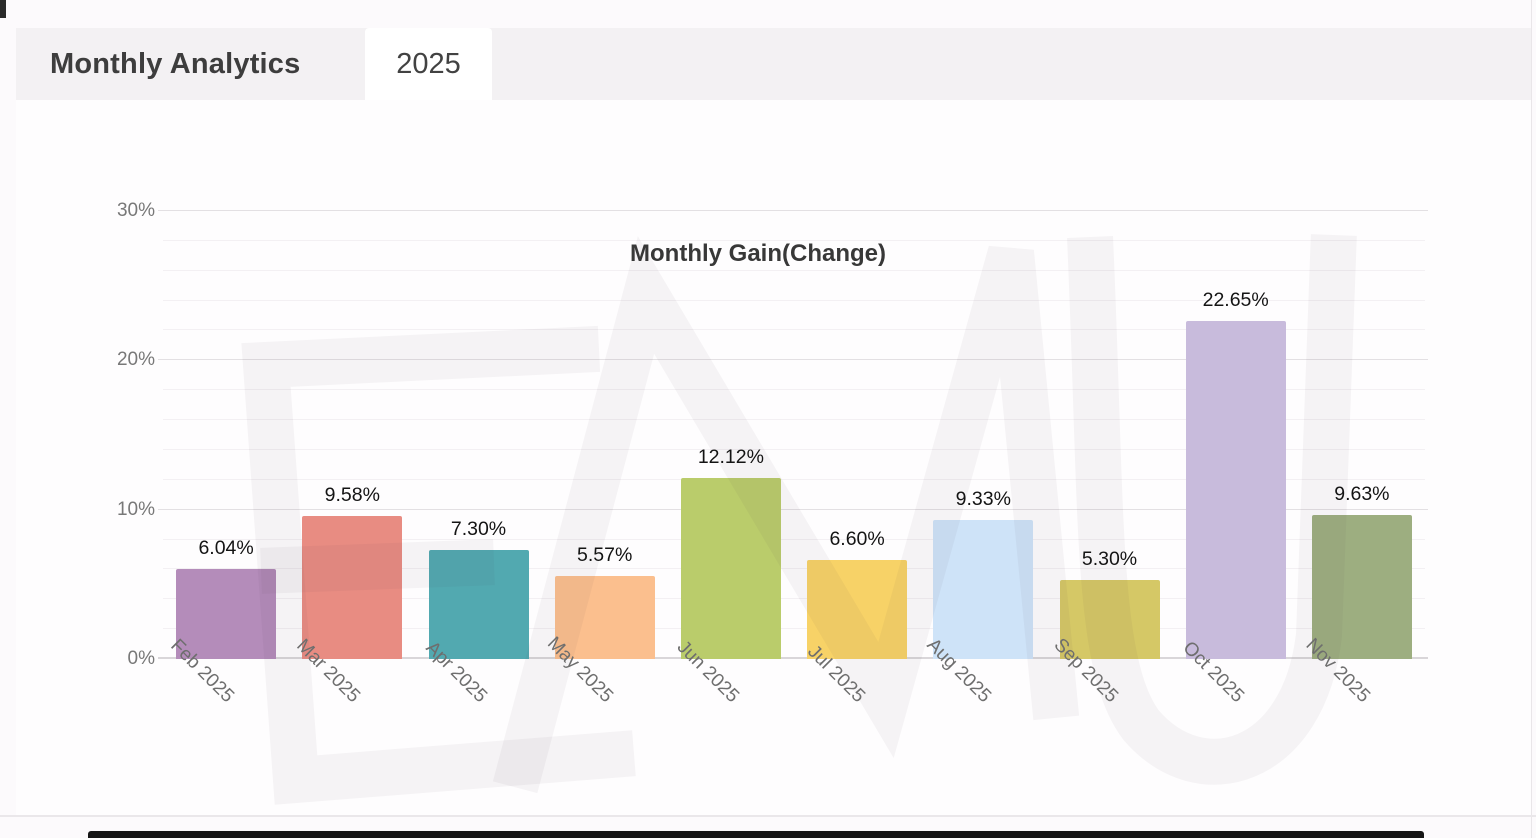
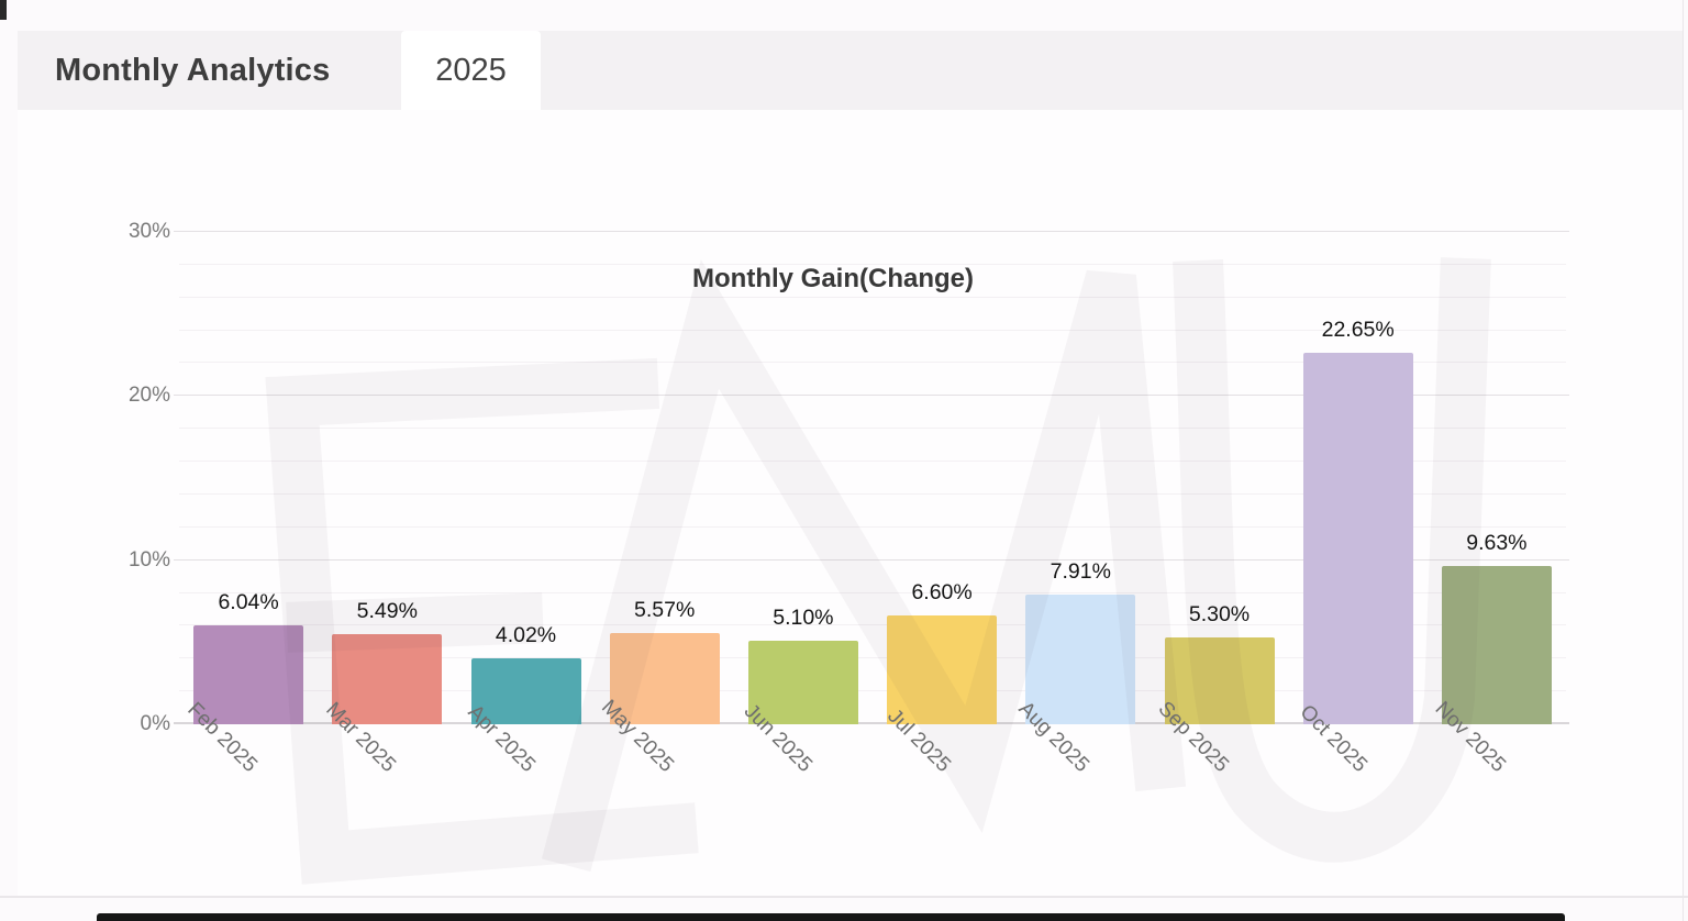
Mar 2025: 9.58% -> 5.49%
Apr 2025: 7.30% -> 4.02%
Jun 2025: 12.12% -> 5.10%
Aug 2025: 9.33% -> 7.91%
